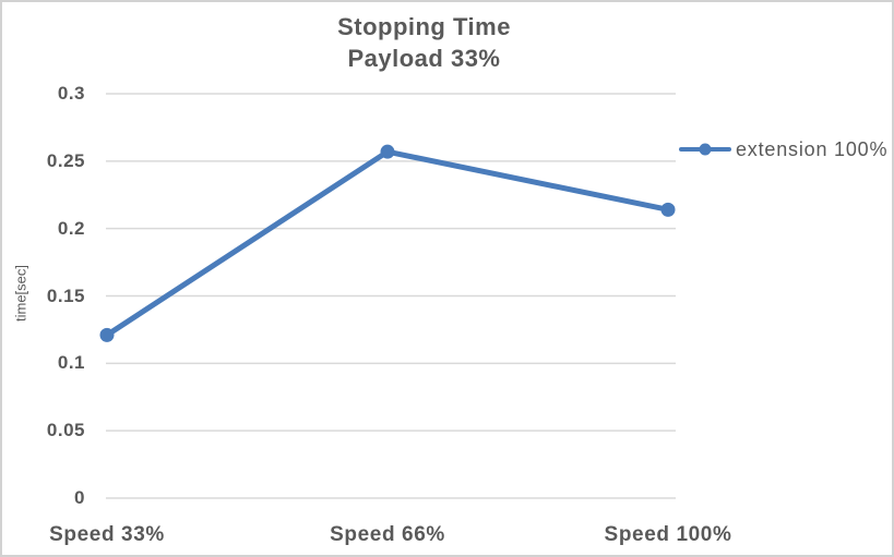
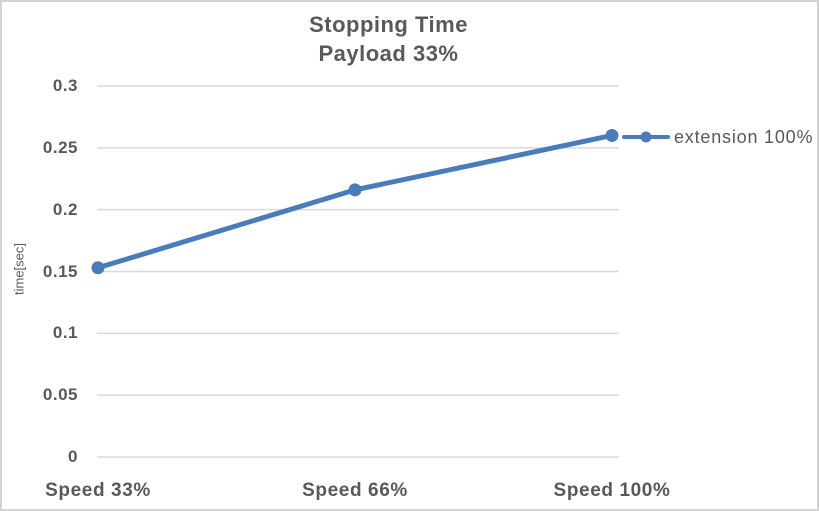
Speed 33%: 0.121 -> 0.153
Speed 66%: 0.257 -> 0.216
Speed 100%: 0.214 -> 0.260
